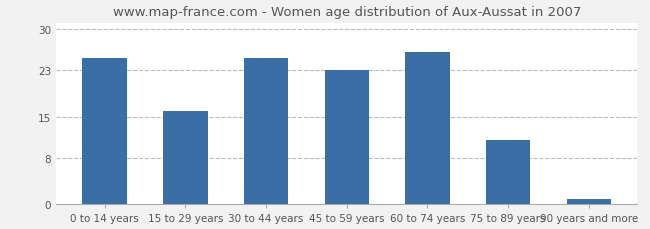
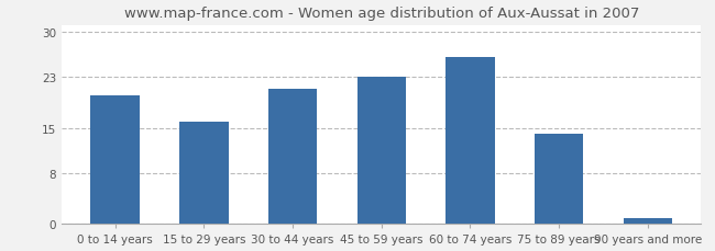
0 to 14 years: 25 -> 20
30 to 44 years: 25 -> 21
75 to 89 years: 11 -> 14
